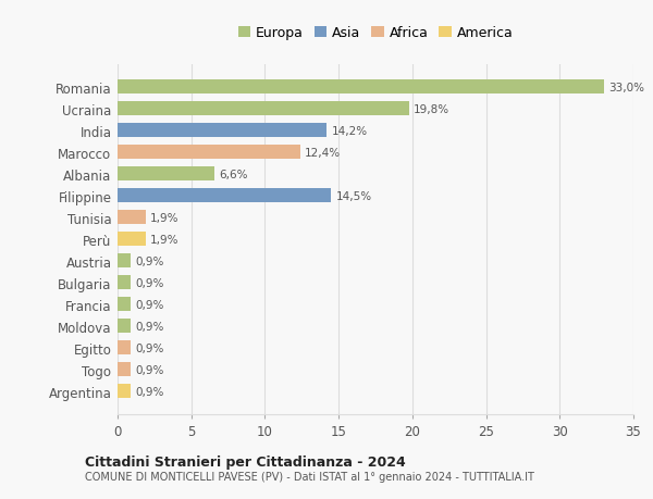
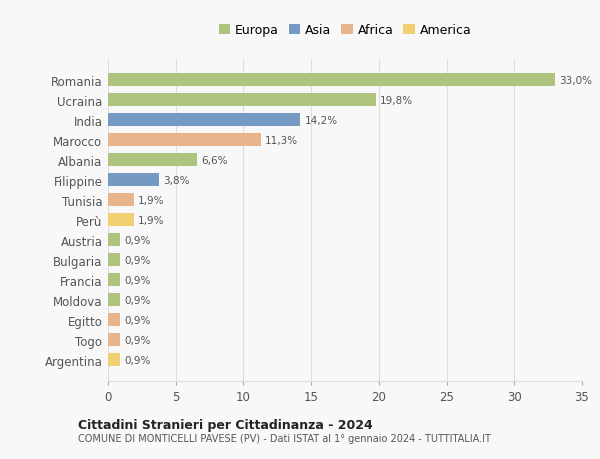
Marocco: 12,4% -> 11,3%
Filippine: 14,5% -> 3,8%
